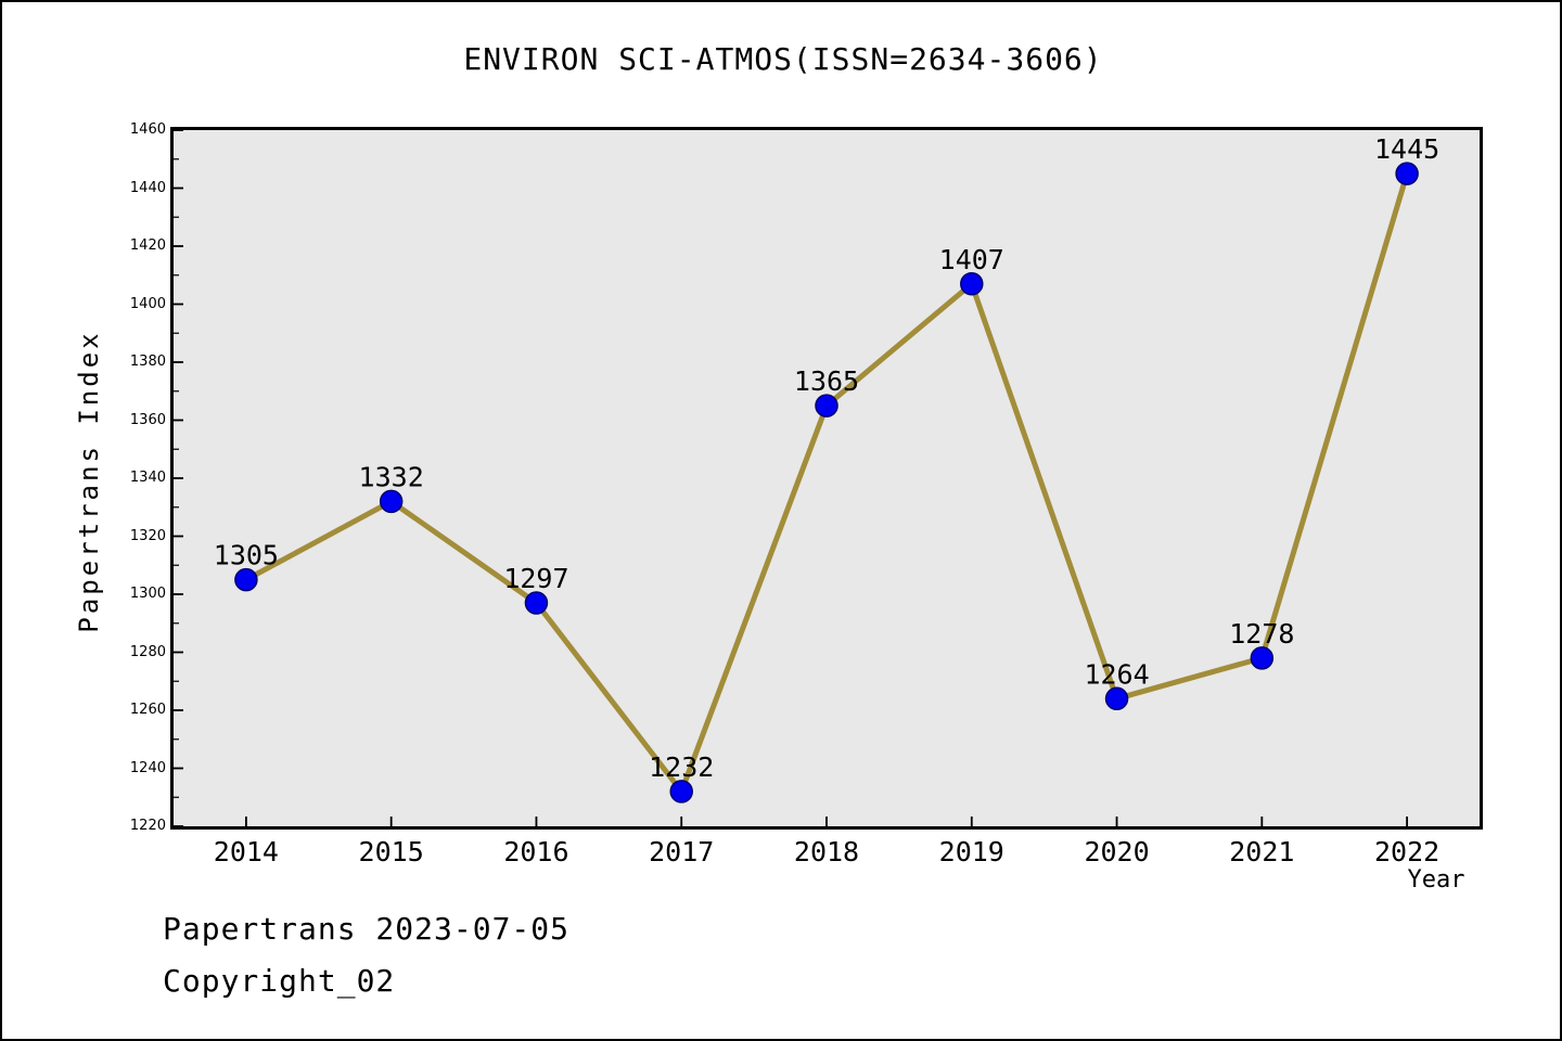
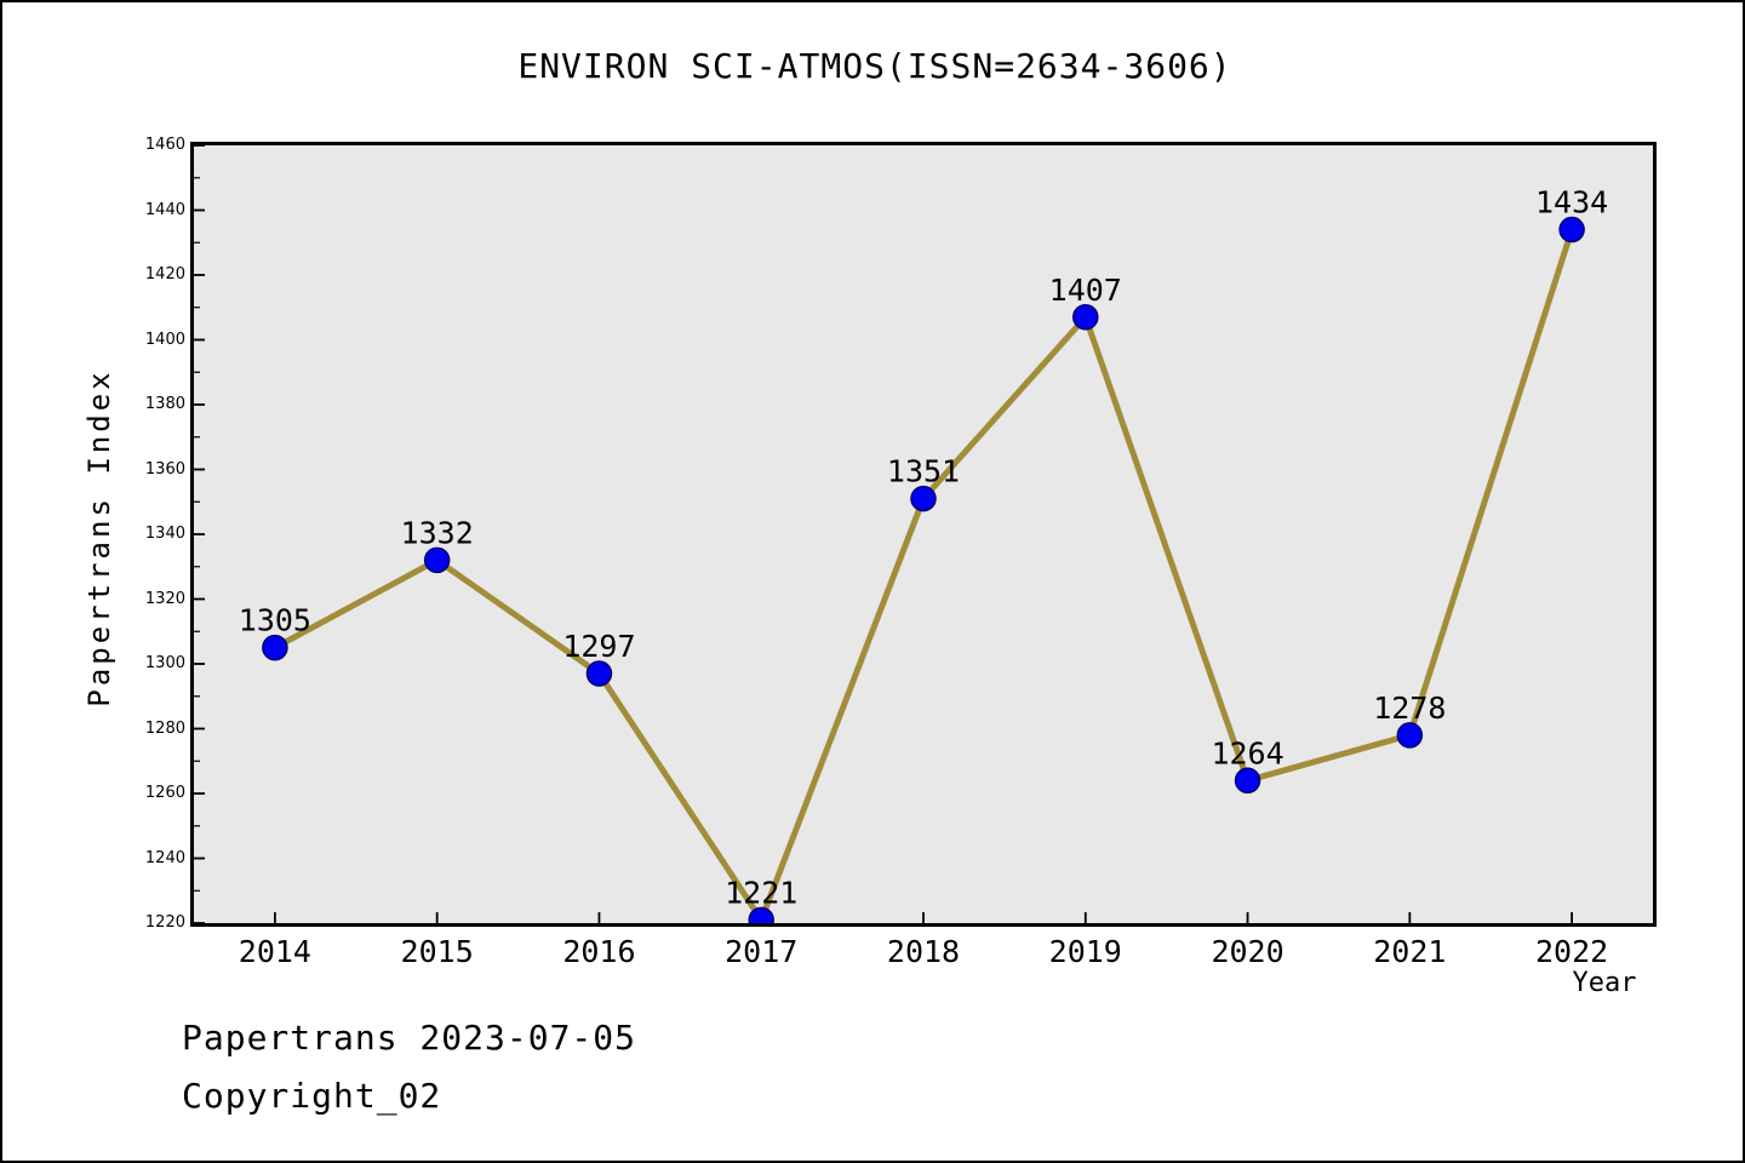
2017: 1232 -> 1221
2018: 1365 -> 1351
2022: 1445 -> 1434
